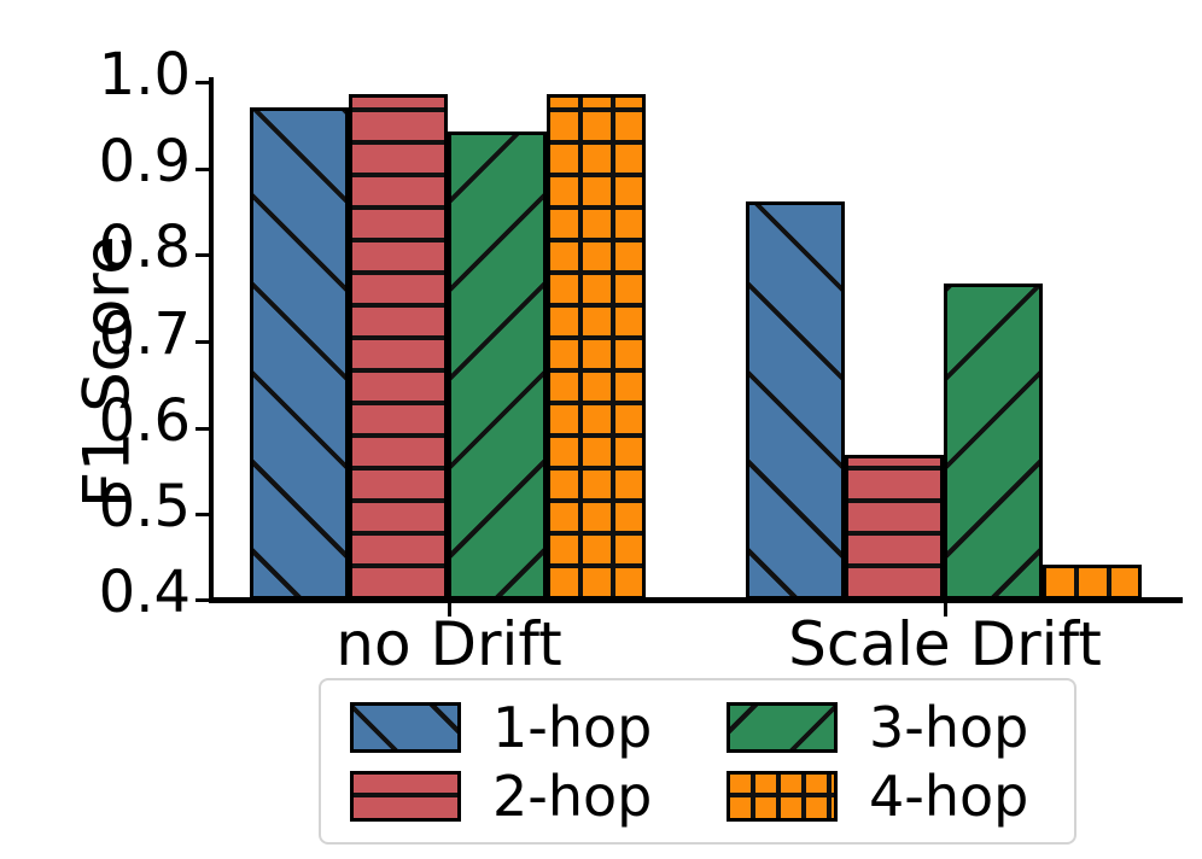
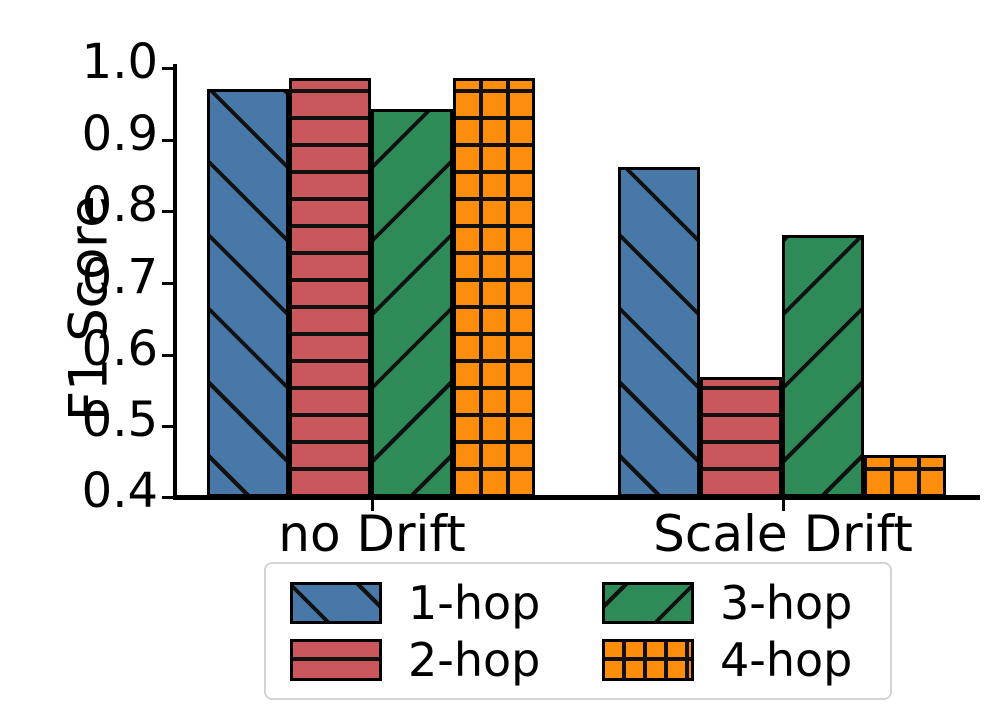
4-hop/Scale Drift: 0.44 -> 0.46
